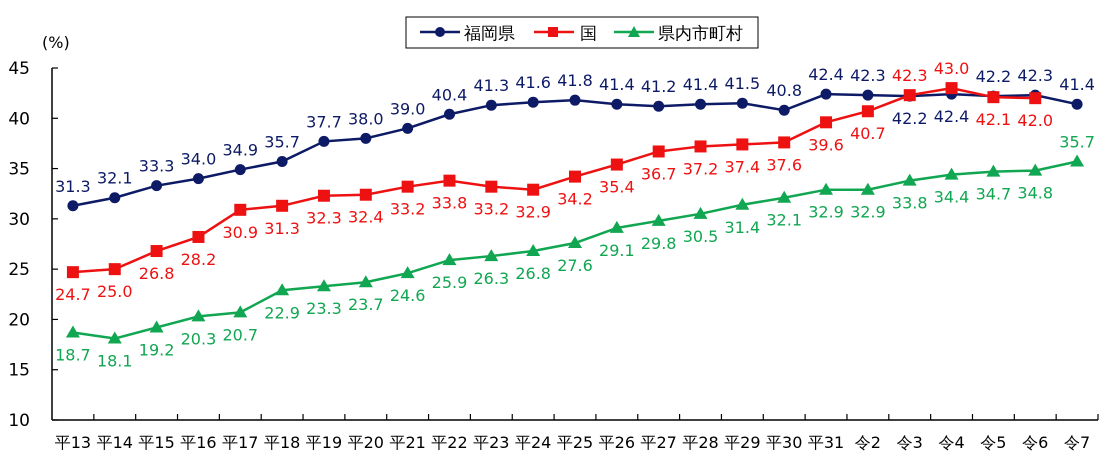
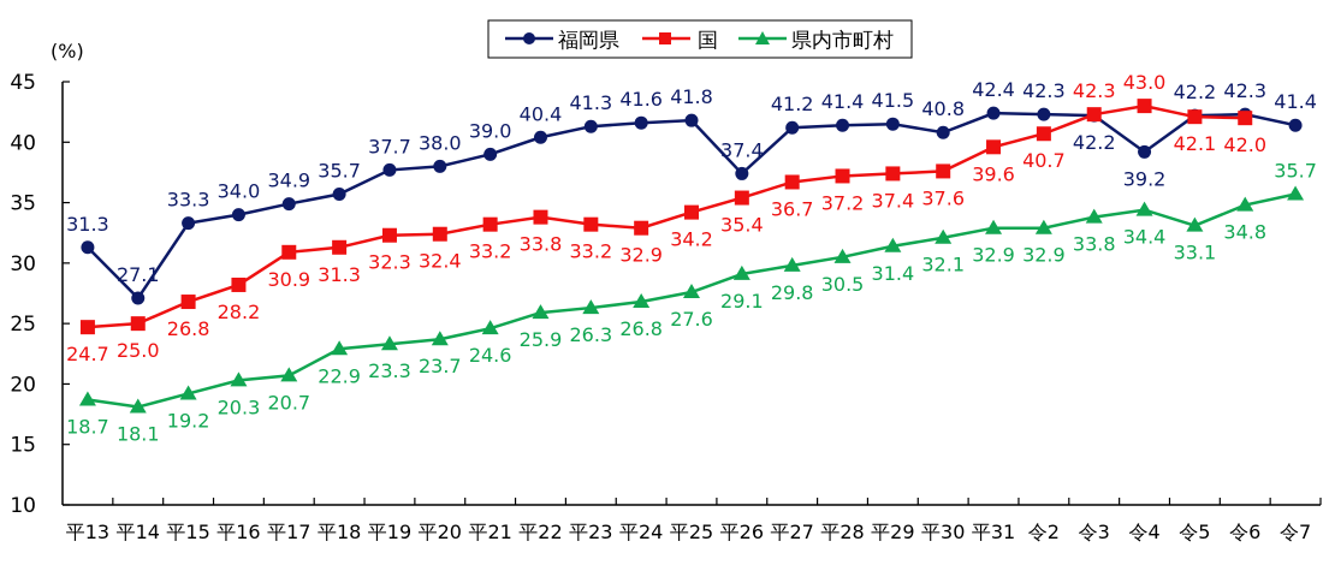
福岡県/平14: 32.1 -> 27.1
福岡県/平26: 41.4 -> 37.4
福岡県/令4: 42.4 -> 39.2
県内市町村/令5: 34.7 -> 33.1
